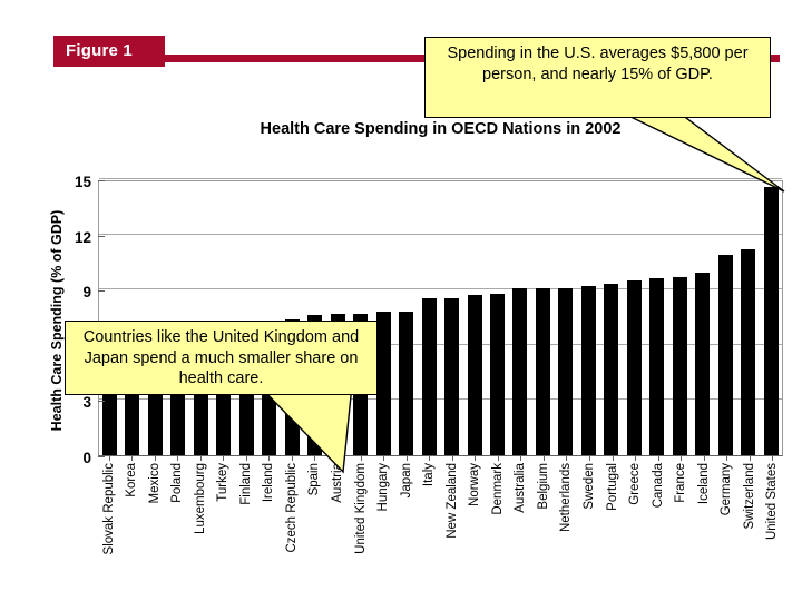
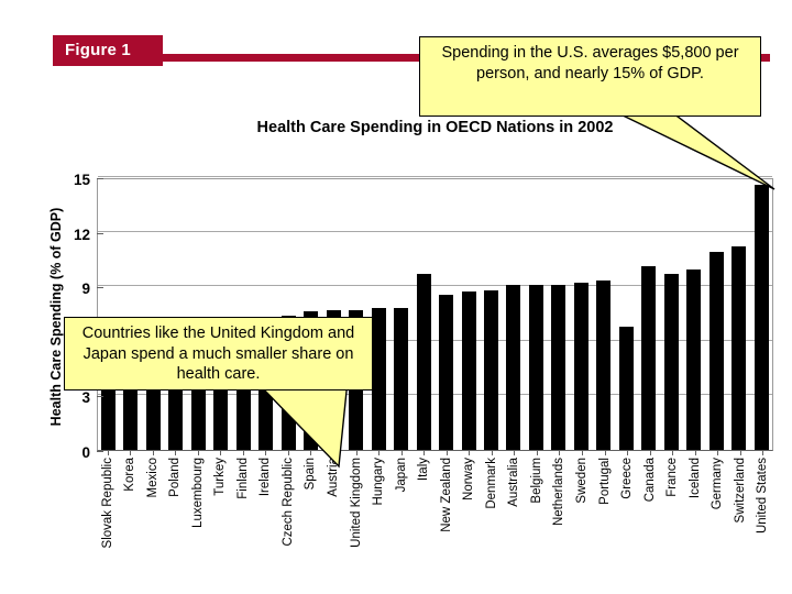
Italy: 8.5 -> 9.7
Greece: 9.5 -> 6.8
Canada: 9.6 -> 10.1
